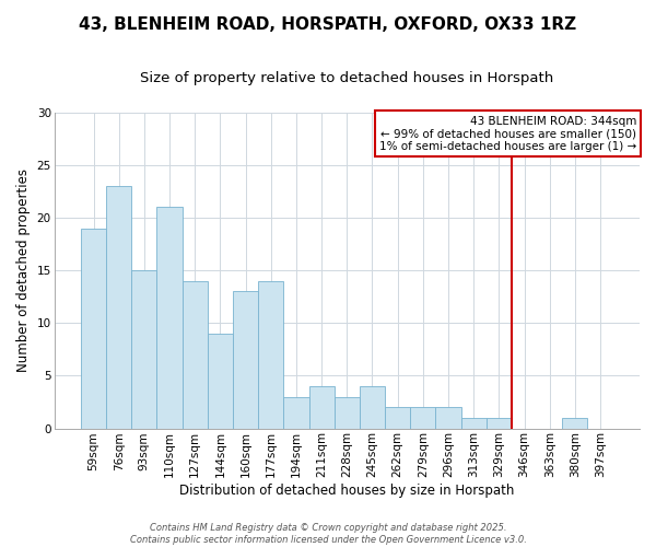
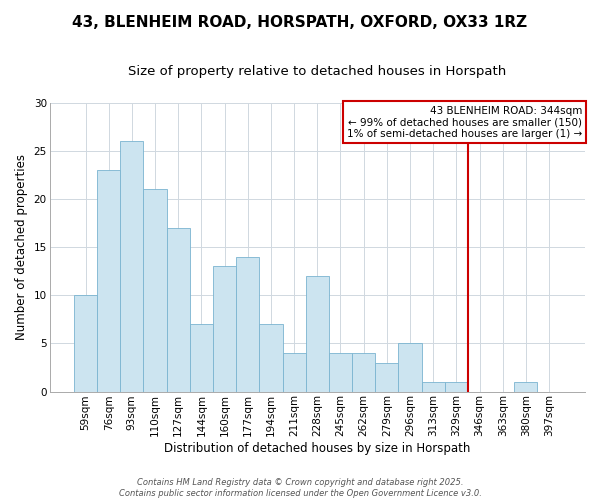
59sqm: 19 -> 10
93sqm: 15 -> 26
127sqm: 14 -> 17
144sqm: 9 -> 7
194sqm: 3 -> 7
228sqm: 3 -> 12
262sqm: 2 -> 4
279sqm: 2 -> 3
296sqm: 2 -> 5
